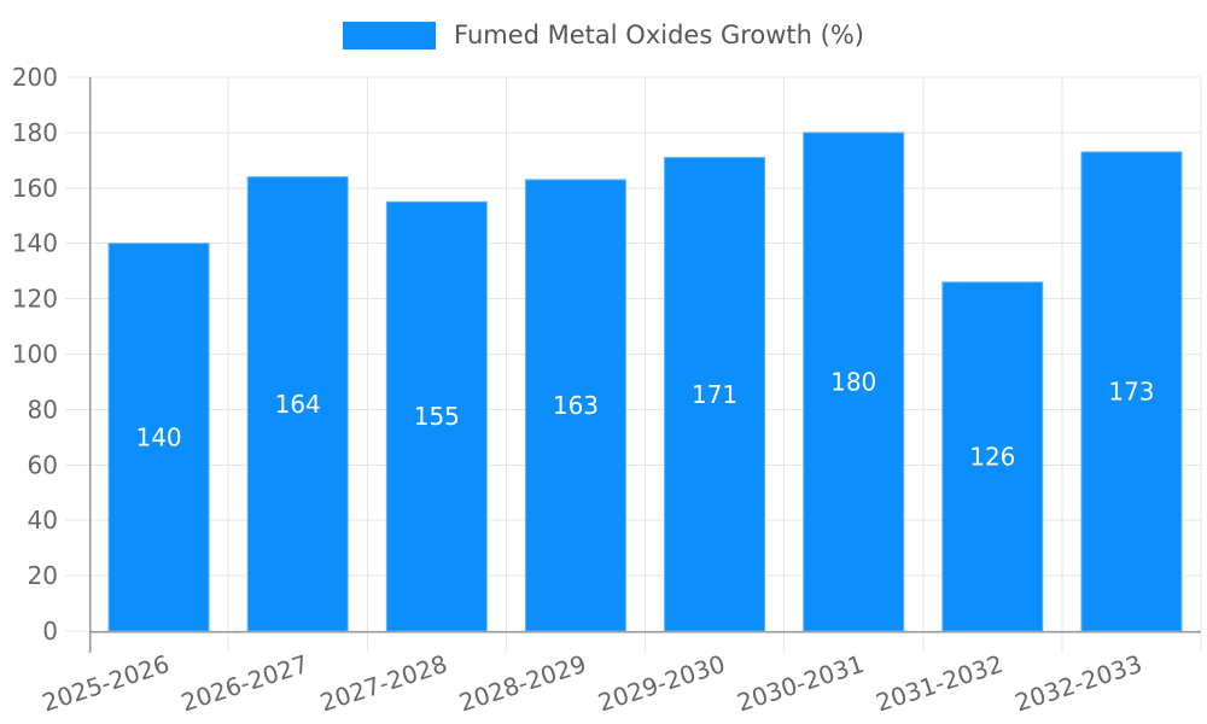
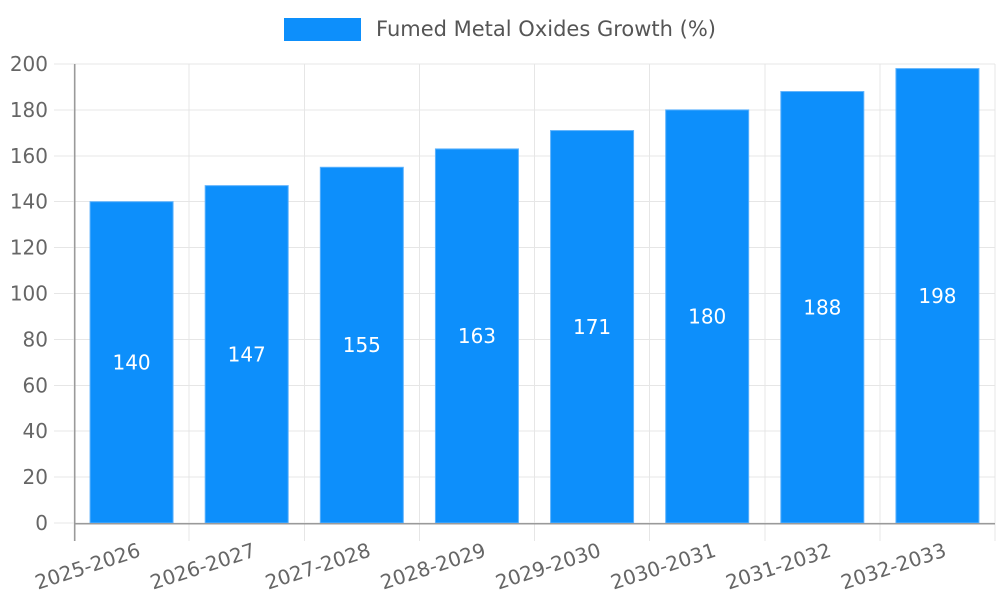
2026-2027: 164 -> 147
2031-2032: 126 -> 188
2032-2033: 173 -> 198
